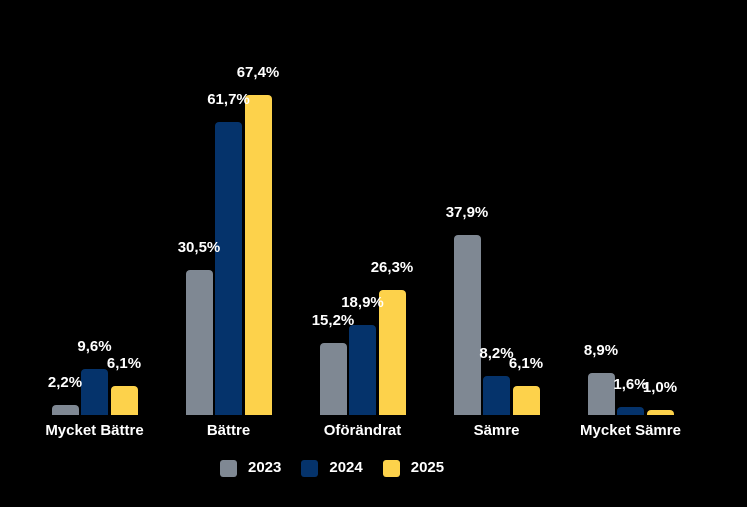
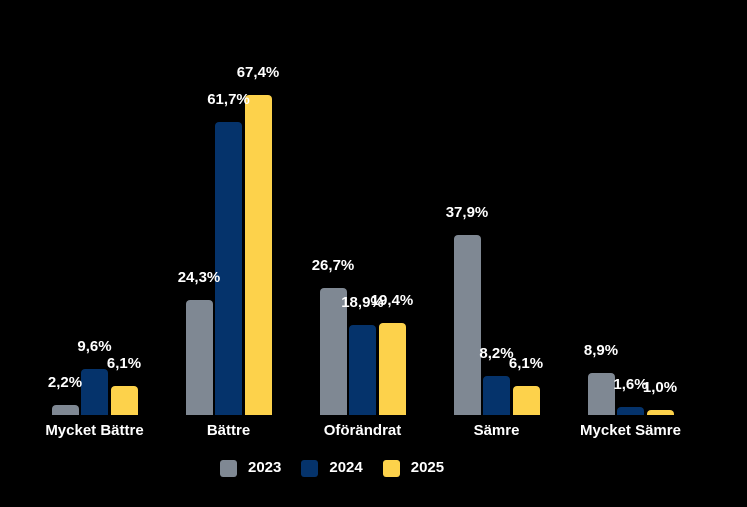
2023/Bättre: 30,5% -> 24,3%
2023/Oförändrat: 15,2% -> 26,7%
2025/Oförändrat: 26,3% -> 19,4%
